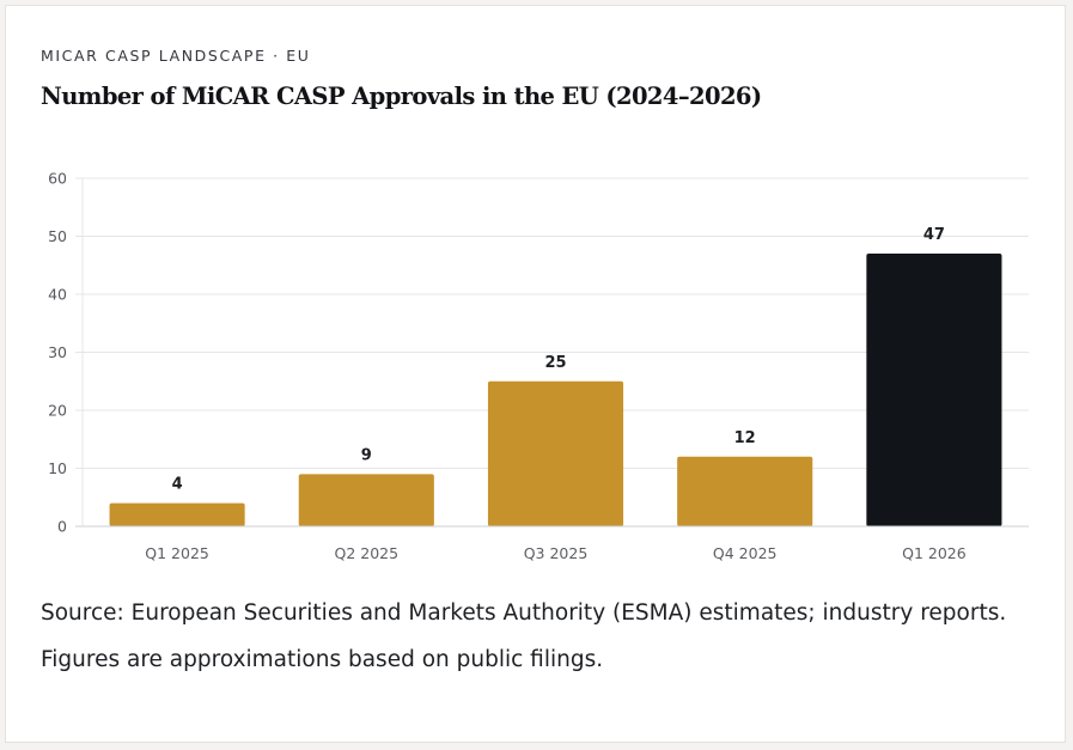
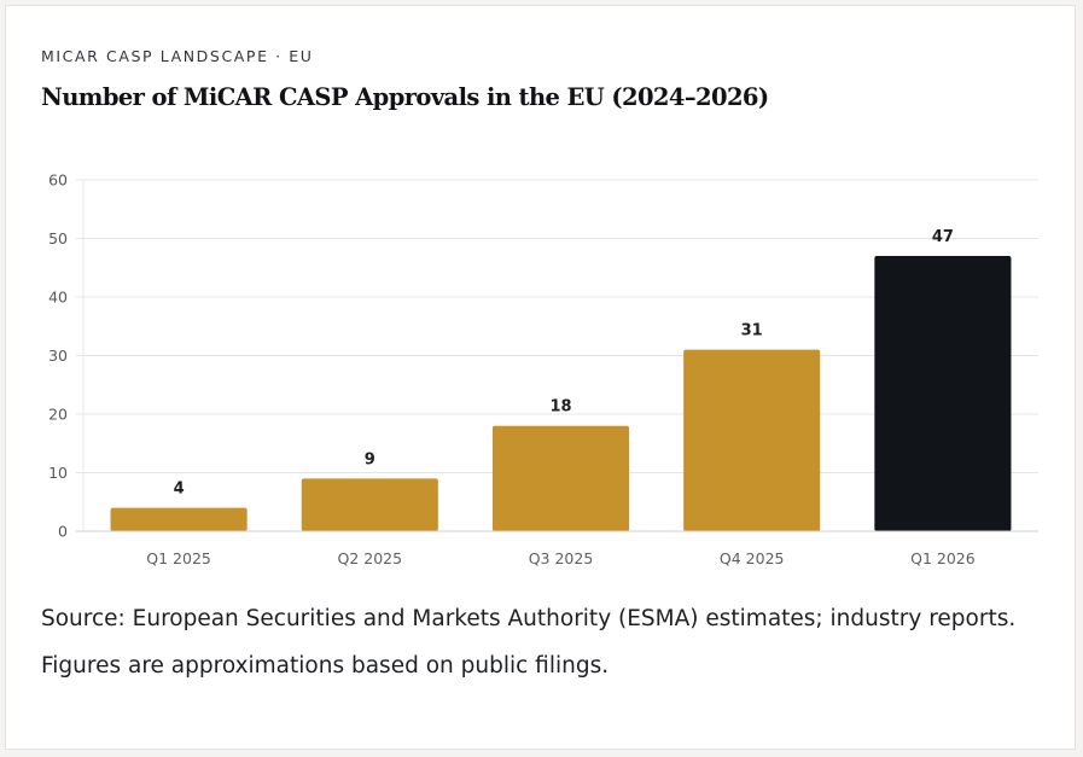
Q3 2025: 25 -> 18
Q4 2025: 12 -> 31
